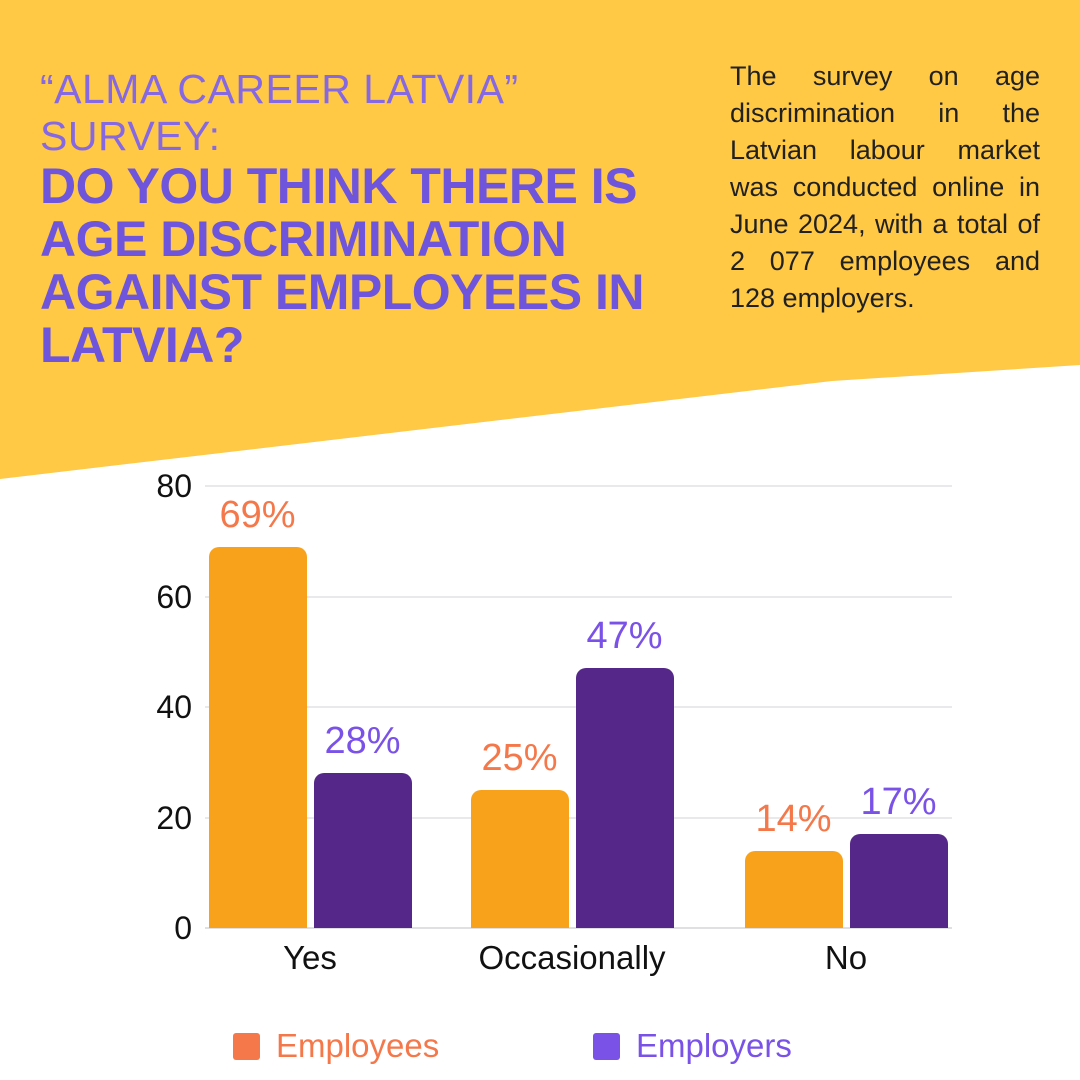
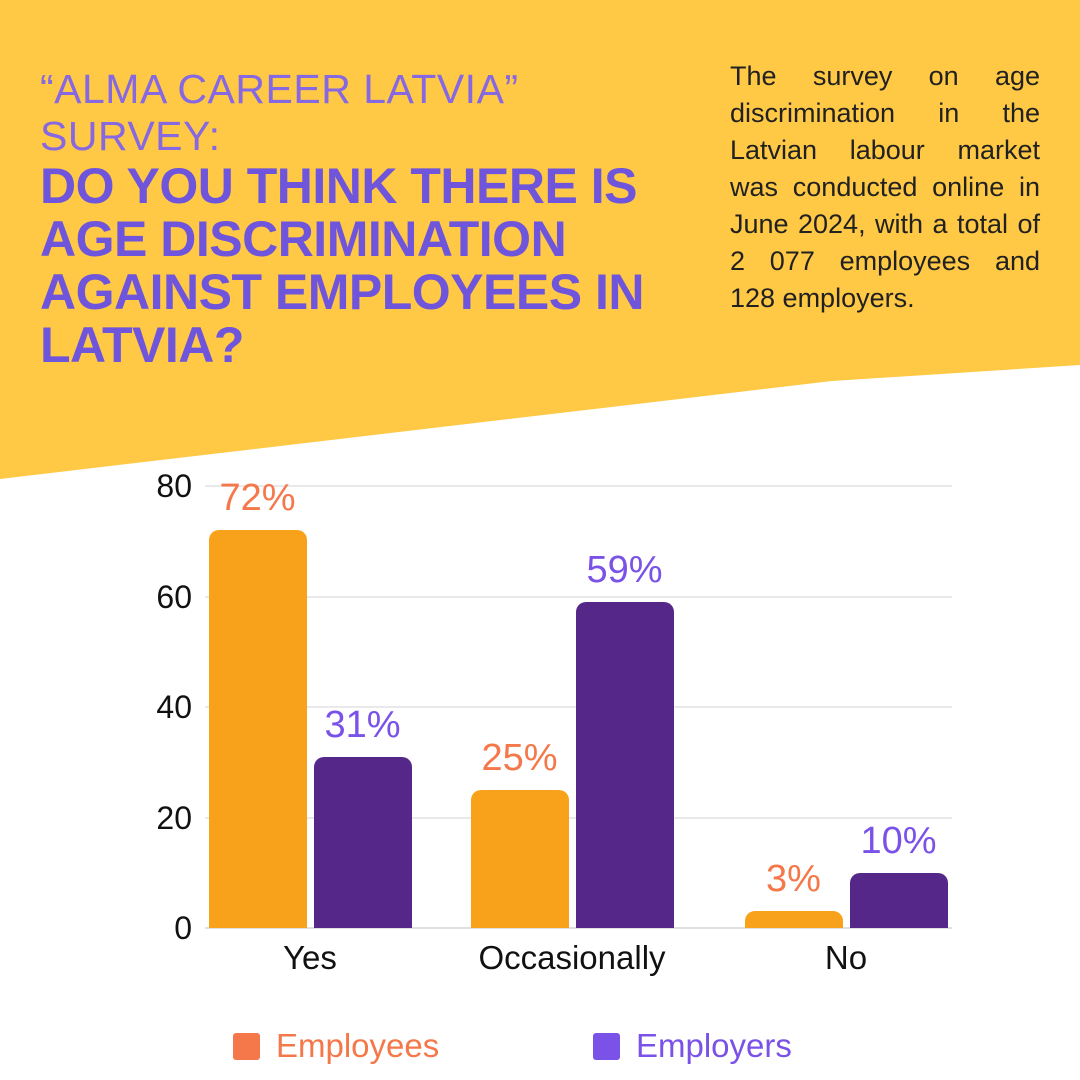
Employees/Yes: 69% -> 72%
Employers/Yes: 28% -> 31%
Employers/Occasionally: 47% -> 59%
Employees/No: 14% -> 3%
Employers/No: 17% -> 10%
